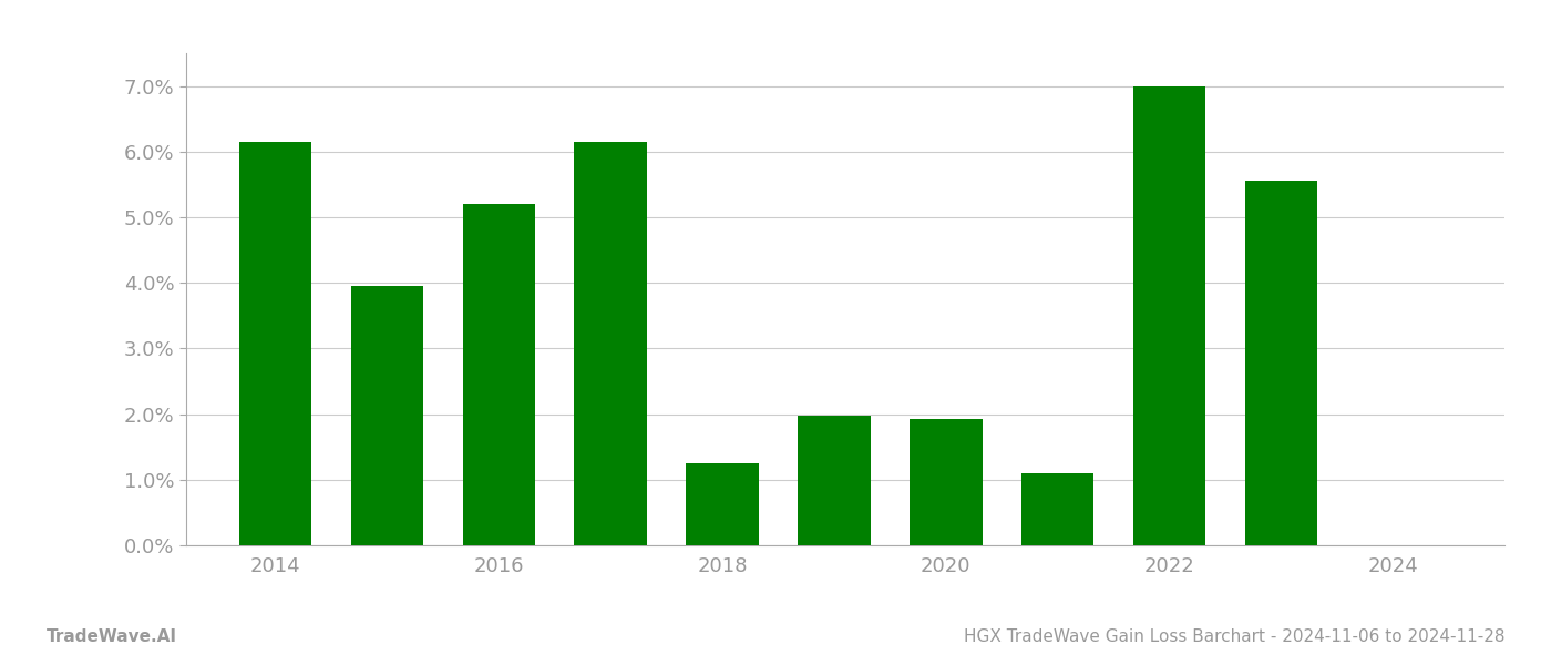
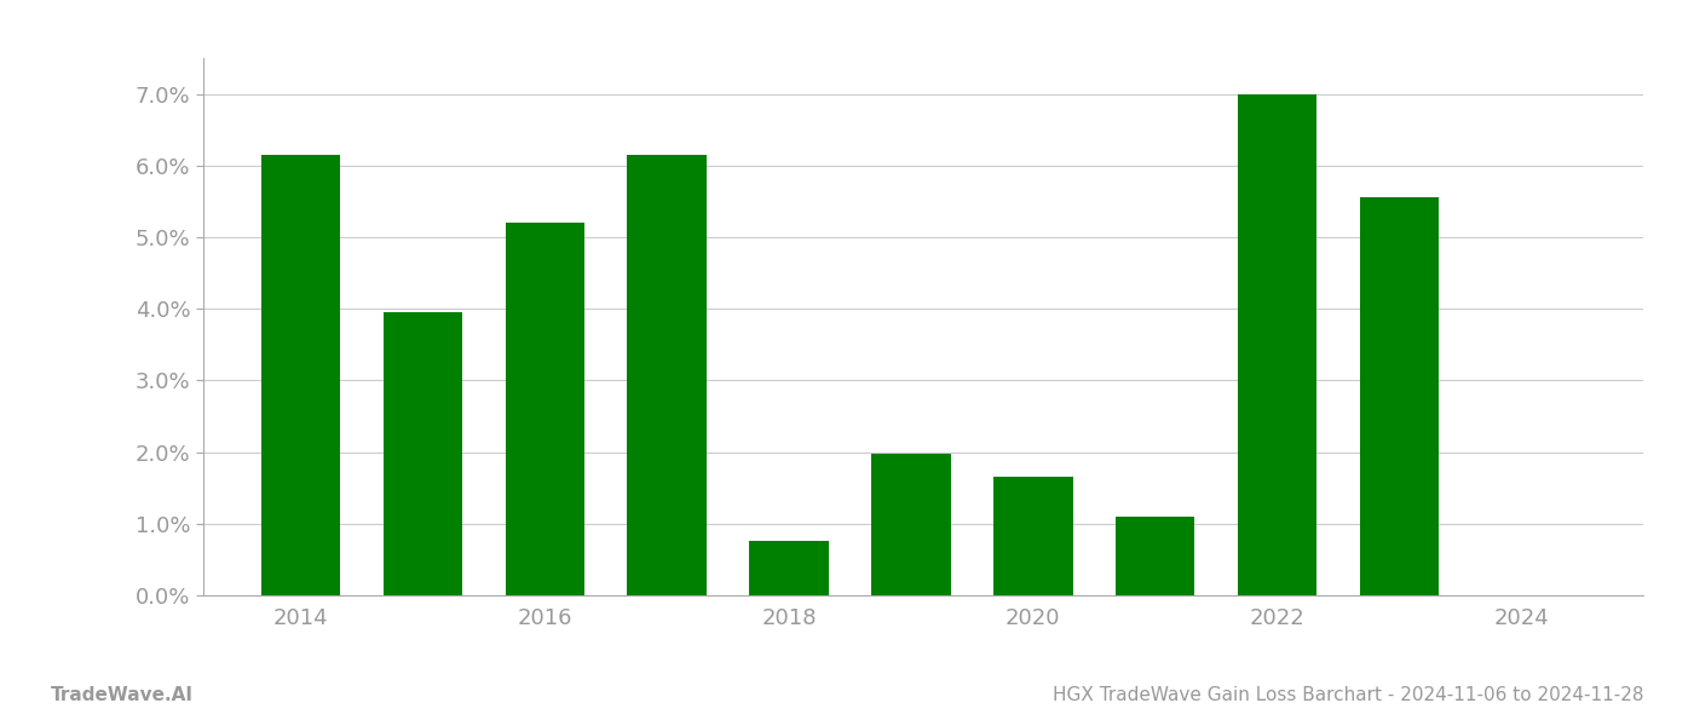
2018: 1.25% -> 0.76%
2020: 1.93% -> 1.66%
